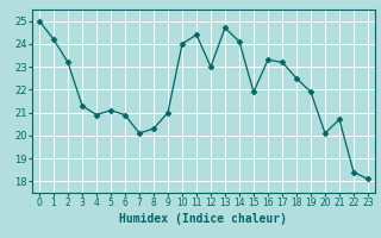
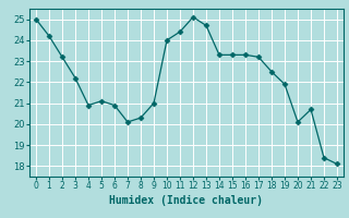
3: 21.3 -> 22.2
12: 23.0 -> 25.1
14: 24.1 -> 23.3
15: 21.9 -> 23.3
